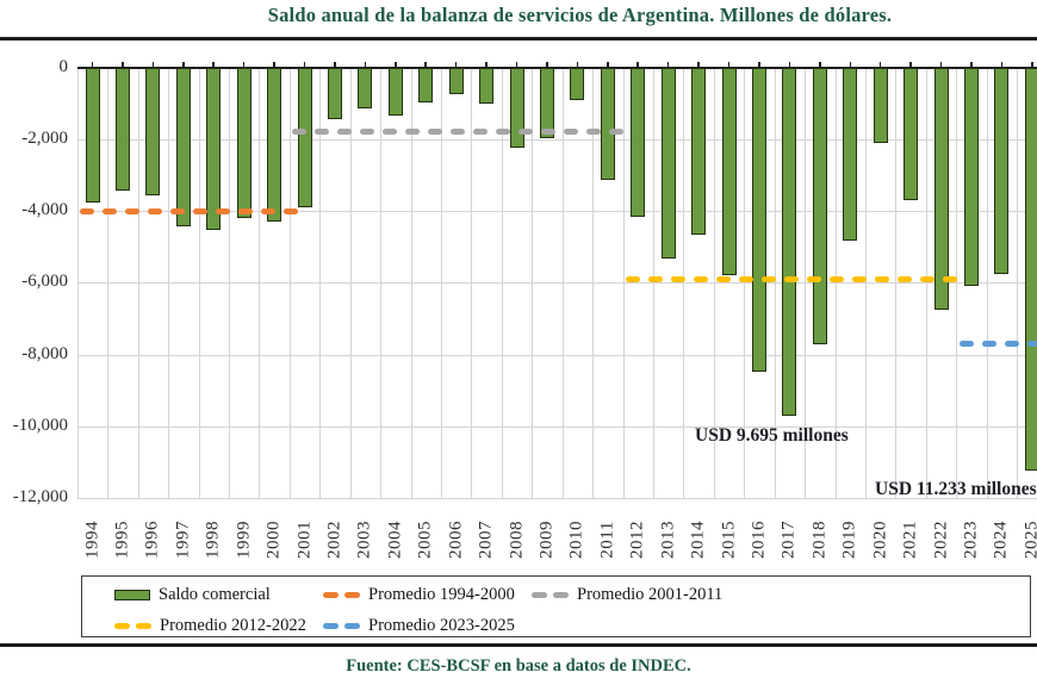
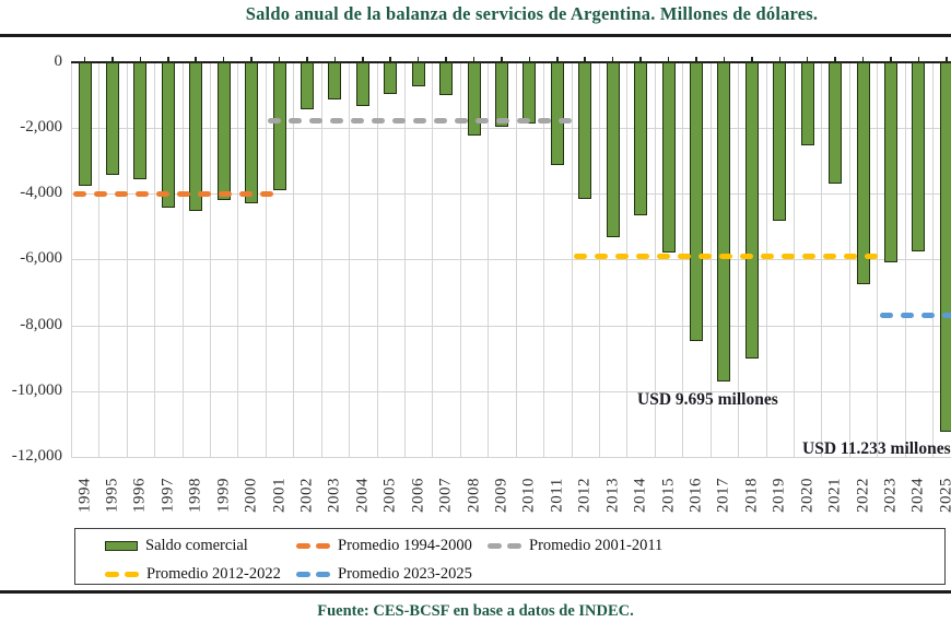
2010: -900 -> -1900
2018: -7700 -> -9000
2020: -2100 -> -2600
